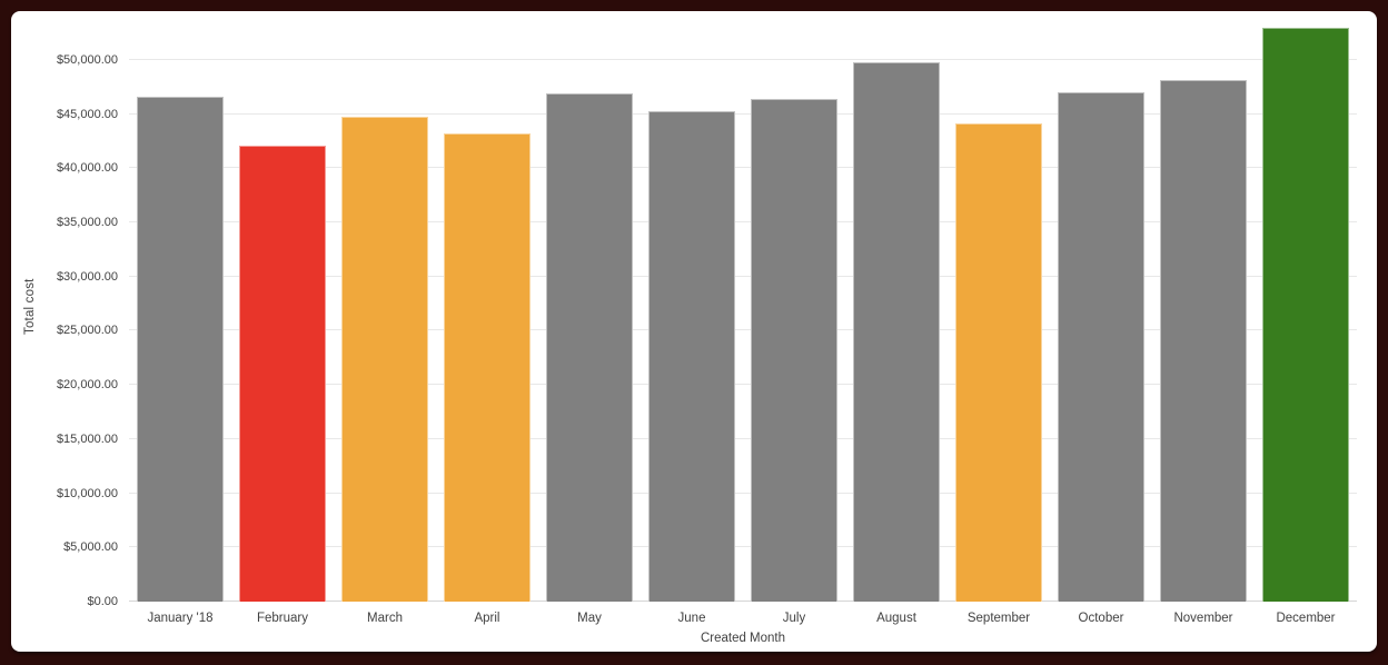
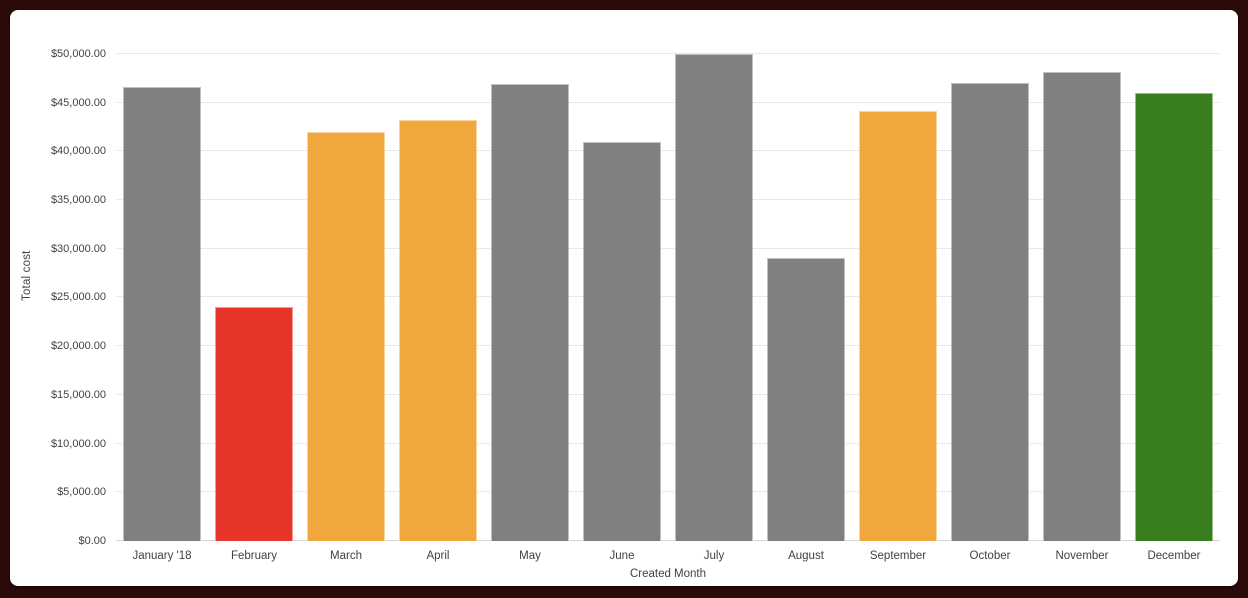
February: $42000 -> $24000
March: $45000 -> $42000
June: $45000 -> $41000
July: $46000 -> $50000
August: $50000 -> $29000
December: $53000 -> $46000
